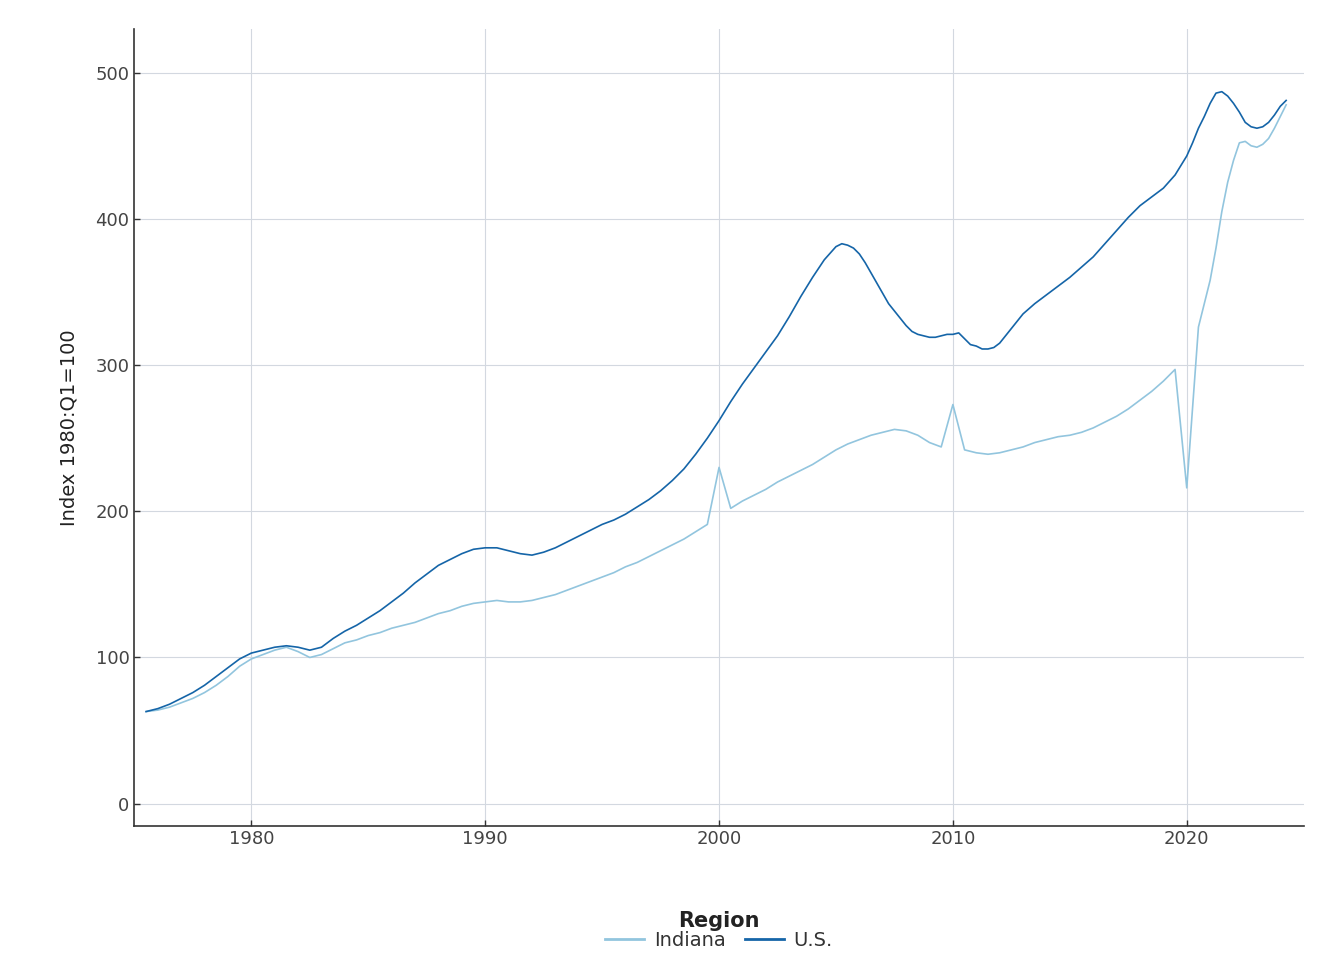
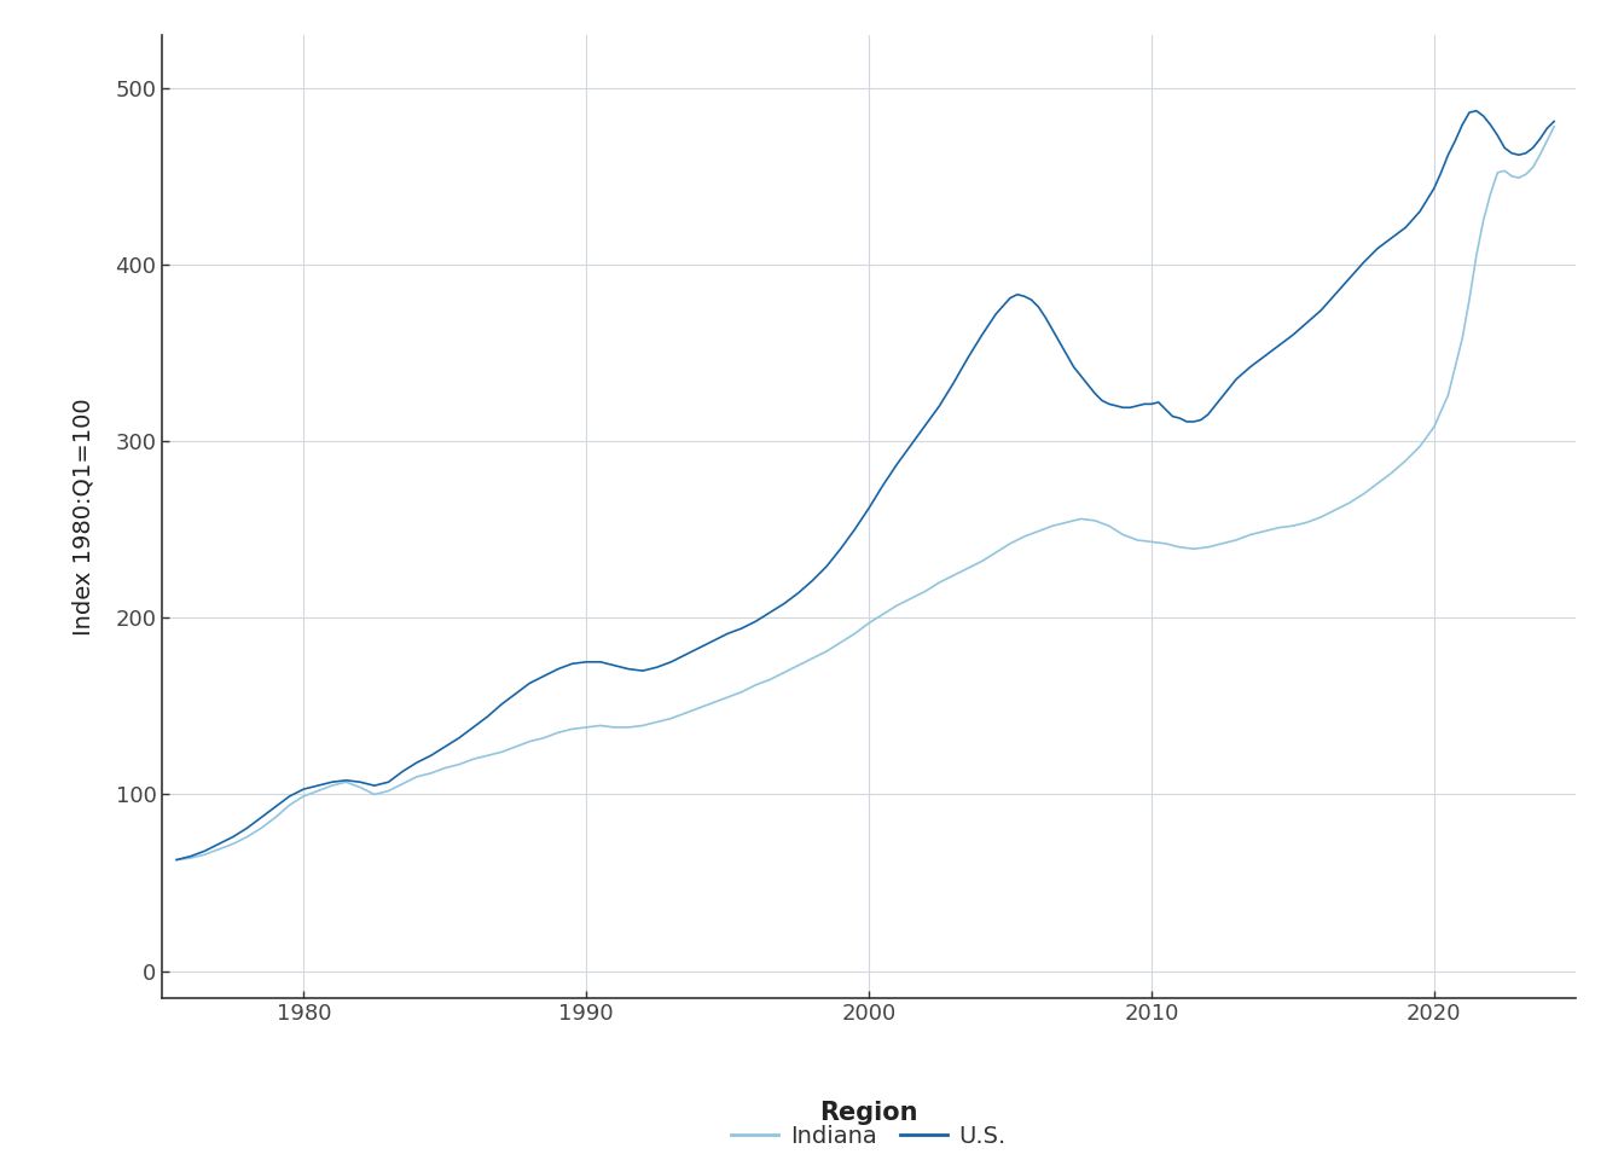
Indiana/2000: 230 -> 197
Indiana/2010: 273 -> 243
Indiana/2020: 216 -> 308
